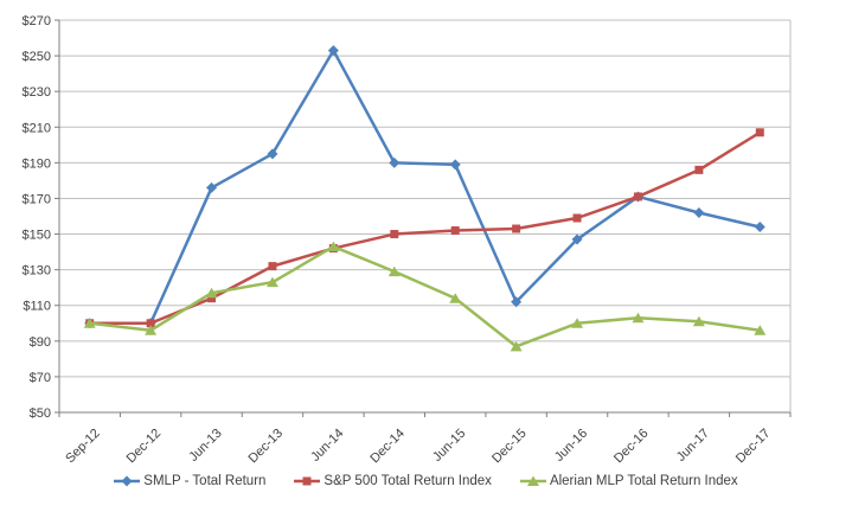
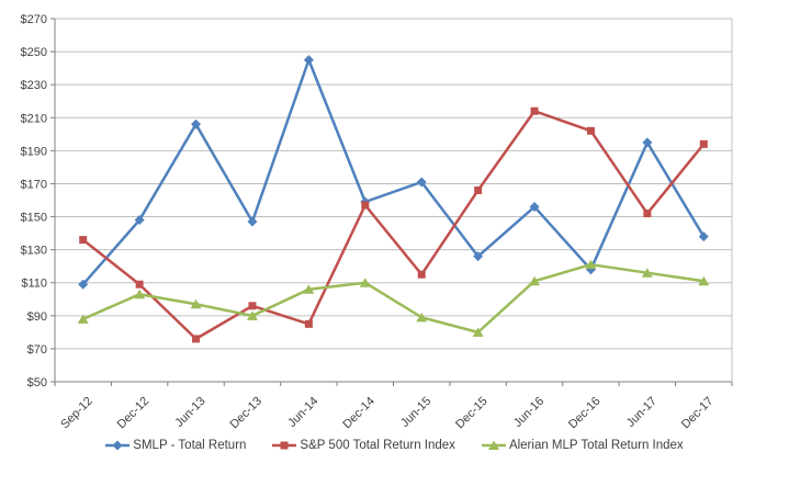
SMLP - Total Return/Sep-12: $100 -> $109
S&P 500 Total Return Index/Sep-12: $100 -> $136
Alerian MLP Total Return Index/Sep-12: $100 -> $88
SMLP - Total Return/Dec-12: $100 -> $148
S&P 500 Total Return Index/Dec-12: $100 -> $109
Alerian MLP Total Return Index/Dec-12: $96 -> $103
SMLP - Total Return/Jun-13: $176 -> $206
S&P 500 Total Return Index/Jun-13: $114 -> $76
Alerian MLP Total Return Index/Jun-13: $117 -> $97
SMLP - Total Return/Dec-13: $195 -> $147
S&P 500 Total Return Index/Dec-13: $132 -> $96
Alerian MLP Total Return Index/Dec-13: $123 -> $90
SMLP - Total Return/Jun-14: $253 -> $245
S&P 500 Total Return Index/Jun-14: $142 -> $85
Alerian MLP Total Return Index/Jun-14: $143 -> $106
SMLP - Total Return/Dec-14: $190 -> $159
S&P 500 Total Return Index/Dec-14: $150 -> $157
Alerian MLP Total Return Index/Dec-14: $129 -> $110
SMLP - Total Return/Jun-15: $189 -> $171
S&P 500 Total Return Index/Jun-15: $152 -> $115
Alerian MLP Total Return Index/Jun-15: $114 -> $89
SMLP - Total Return/Dec-15: $112 -> $126
S&P 500 Total Return Index/Dec-15: $153 -> $166
Alerian MLP Total Return Index/Dec-15: $87 -> $80
SMLP - Total Return/Jun-16: $147 -> $156
S&P 500 Total Return Index/Jun-16: $159 -> $214
Alerian MLP Total Return Index/Jun-16: $100 -> $111
SMLP - Total Return/Dec-16: $171 -> $118
S&P 500 Total Return Index/Dec-16: $171 -> $202
Alerian MLP Total Return Index/Dec-16: $103 -> $121
SMLP - Total Return/Jun-17: $162 -> $195
S&P 500 Total Return Index/Jun-17: $186 -> $152
Alerian MLP Total Return Index/Jun-17: $101 -> $116
SMLP - Total Return/Dec-17: $154 -> $138
S&P 500 Total Return Index/Dec-17: $207 -> $194
Alerian MLP Total Return Index/Dec-17: $96 -> $111
